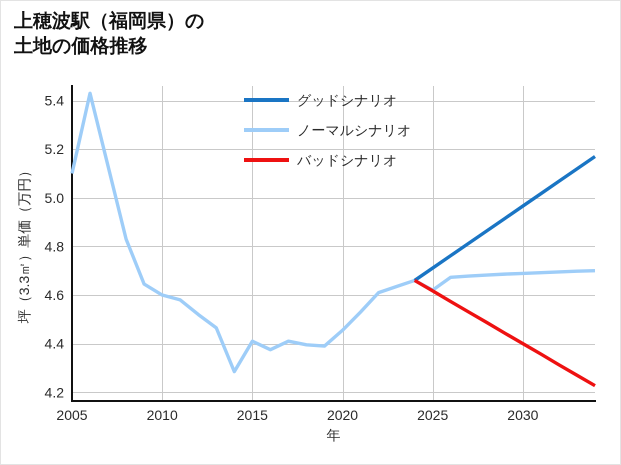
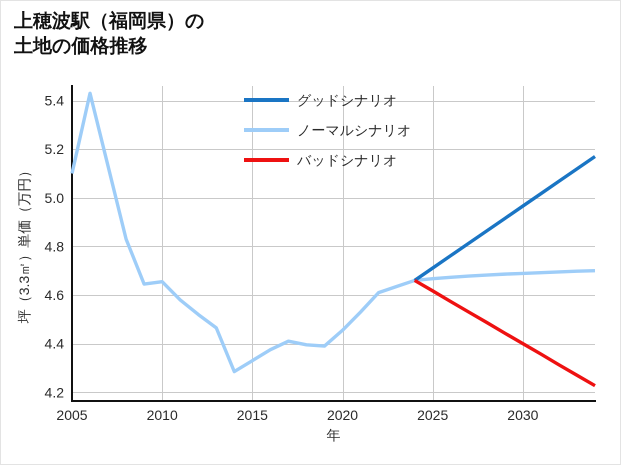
ノーマルシナリオ/2010: 4.60 -> 4.66
ノーマルシナリオ/2015: 4.41 -> 4.33
ノーマルシナリオ/2025: 4.62 -> 4.67
